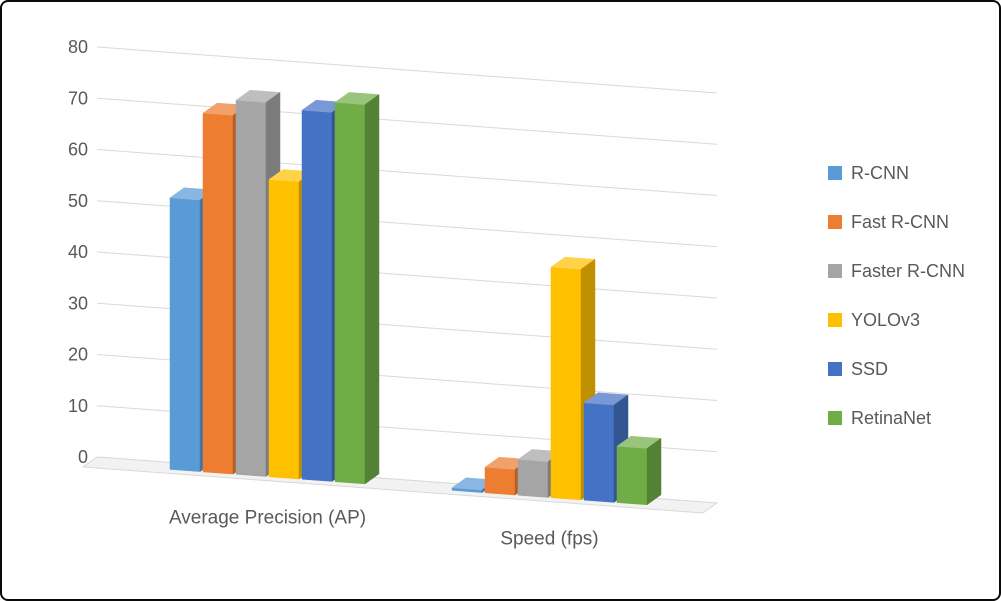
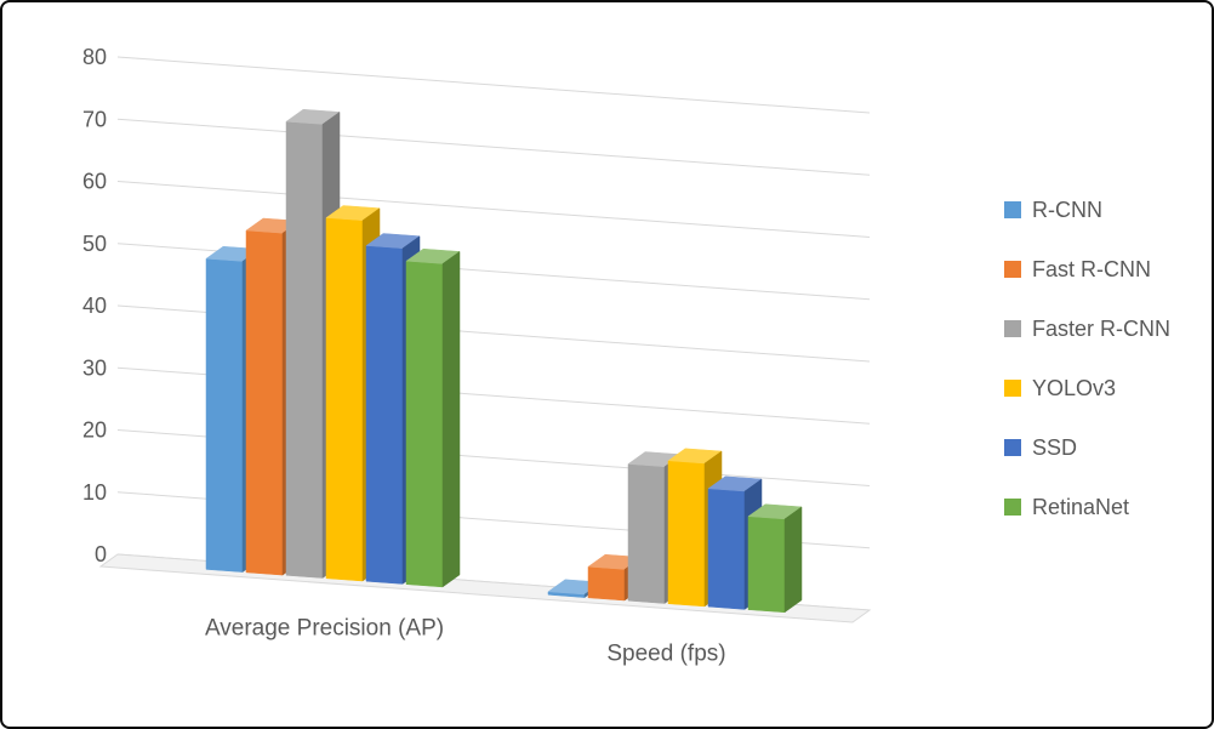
R-CNN/Average Precision (AP): 53 -> 50
Fast R-CNN/Average Precision (AP): 70 -> 55
SSD/Average Precision (AP): 72 -> 54
RetinaNet/Average Precision (AP): 74 -> 52
Faster R-CNN/Speed (fps): 7 -> 22
YOLOv3/Speed (fps): 45 -> 23
RetinaNet/Speed (fps): 11 -> 15
